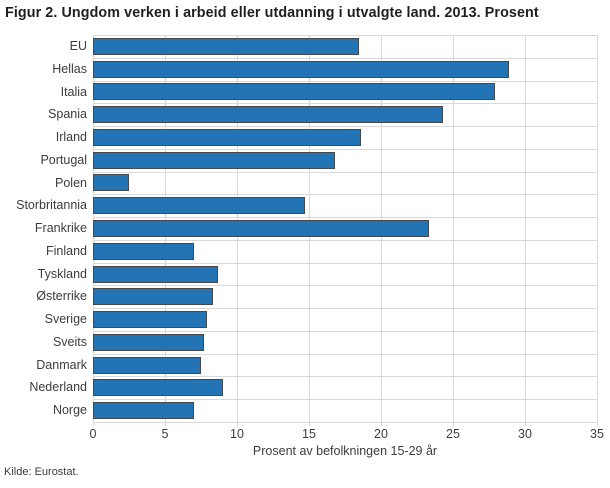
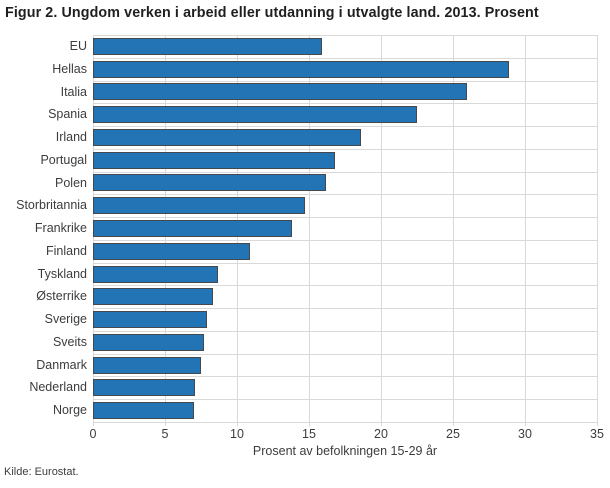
EU: 18.5 -> 15.9
Italia: 27.9 -> 26.0
Spania: 24.3 -> 22.5
Polen: 2.5 -> 16.2
Frankrike: 23.3 -> 13.8
Finland: 7.0 -> 10.9
Nederland: 9.0 -> 7.1
